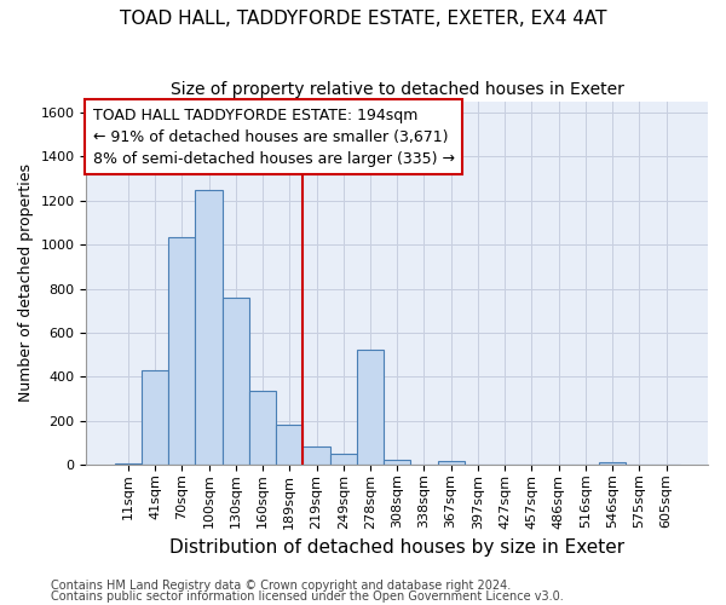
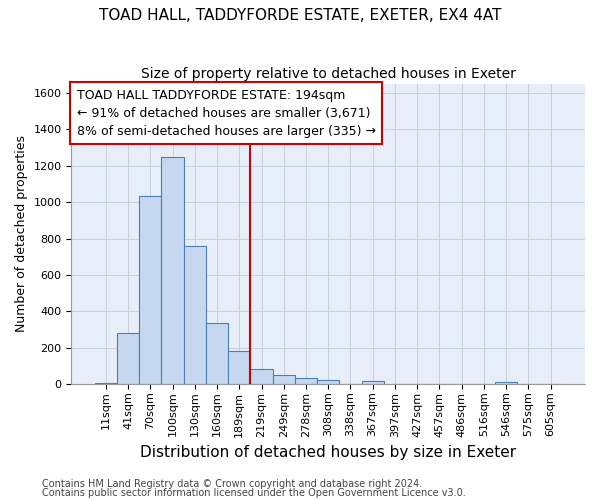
41sqm: 430 -> 280
278sqm: 520 -> 40
